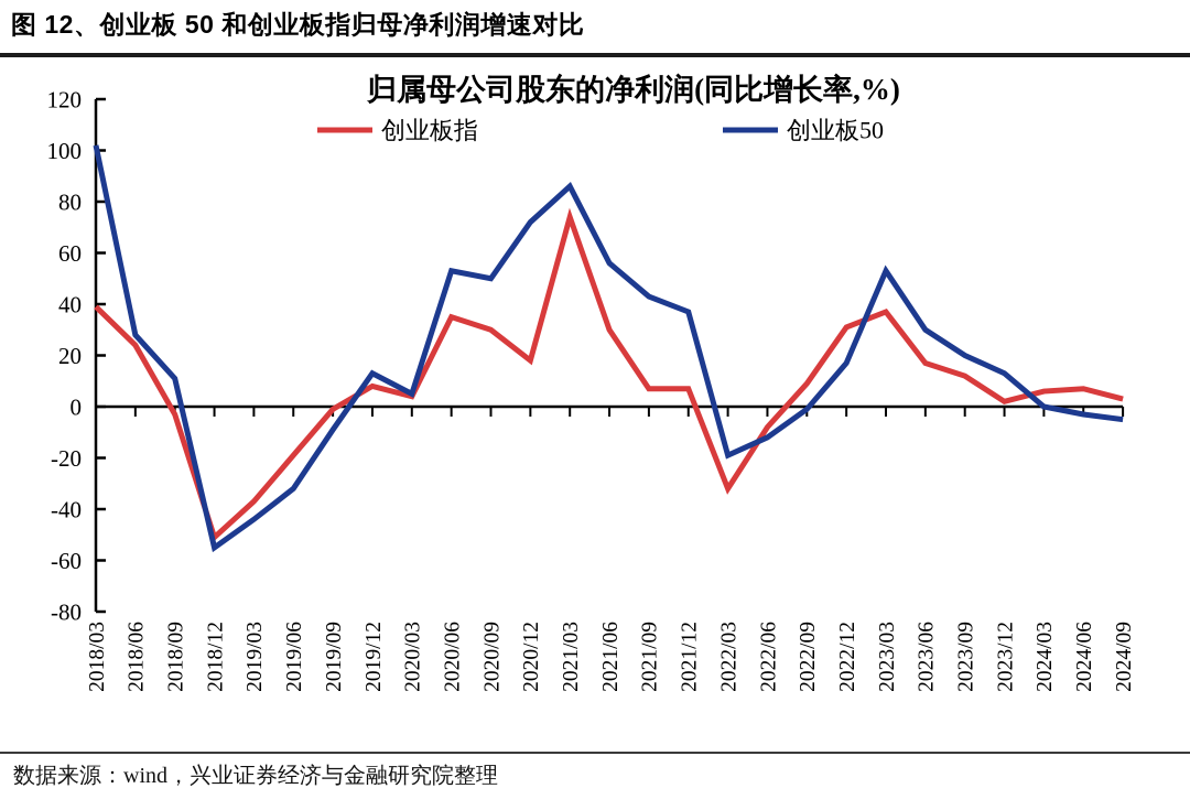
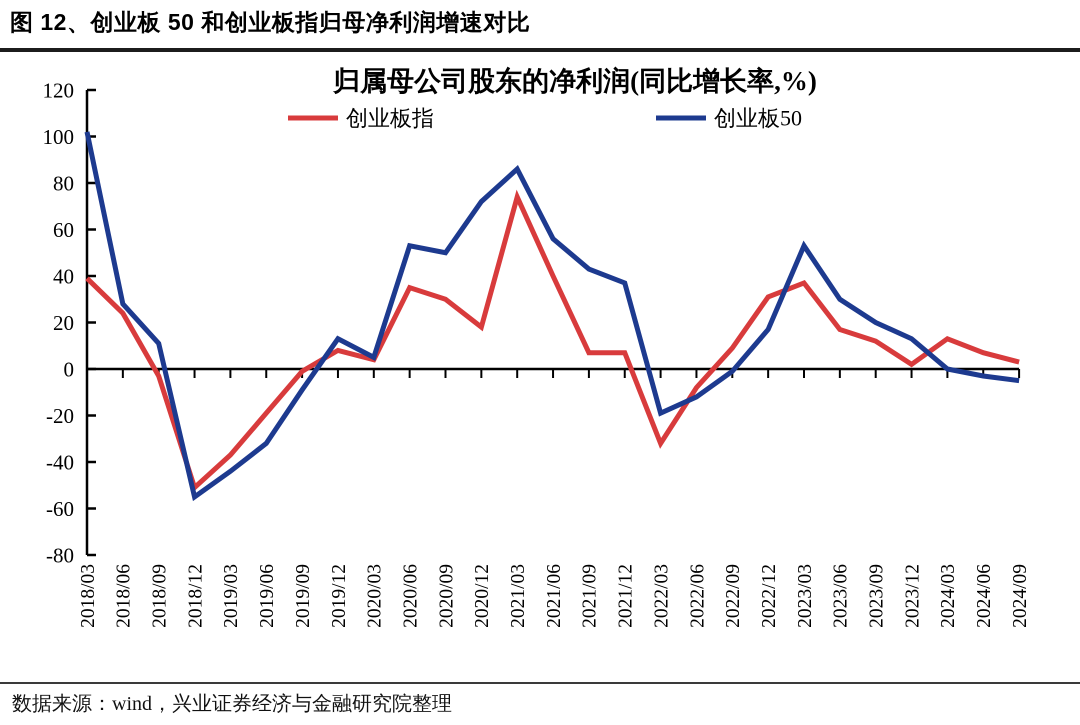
创业板指/2021/06: 30 -> 40
创业板指/2024/03: 6 -> 13
